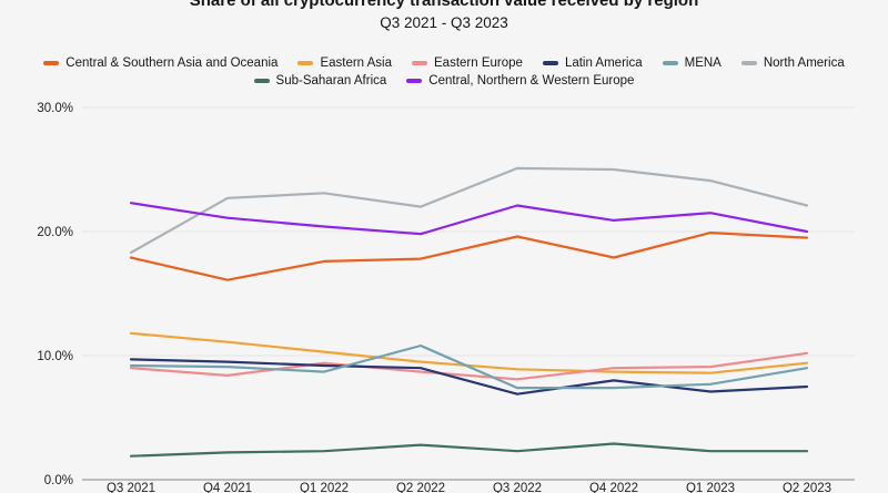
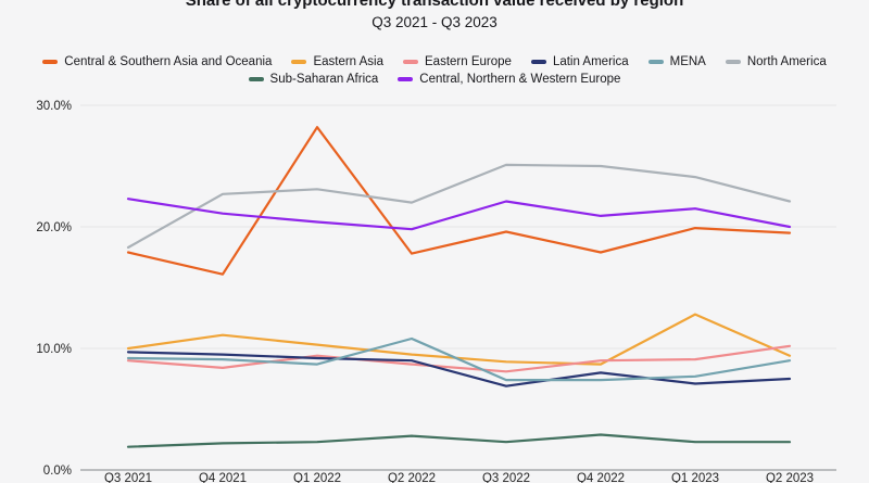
Eastern Asia/Q3 2021: 11.8% -> 10.0%
Central & Southern Asia and Oceania/Q1 2022: 17.6% -> 28.2%
Eastern Asia/Q1 2023: 8.6% -> 12.8%
